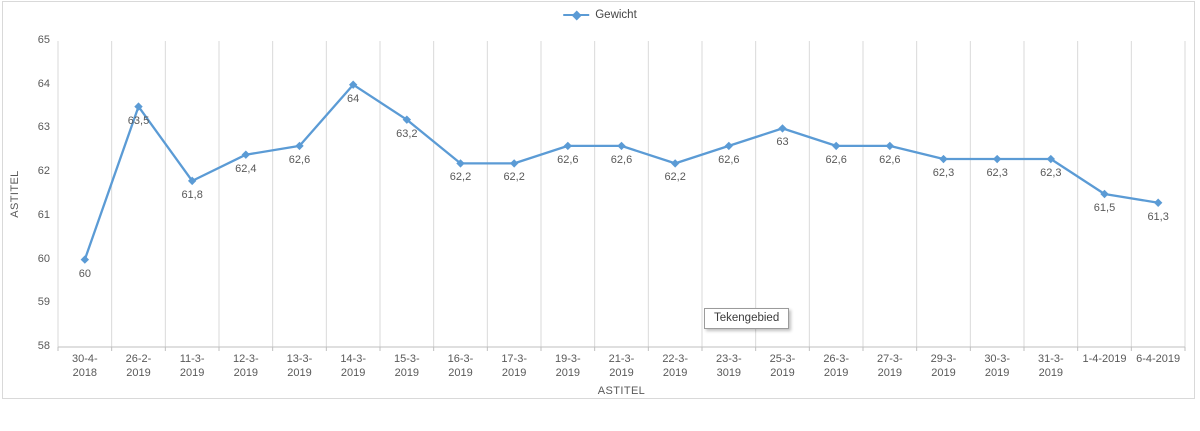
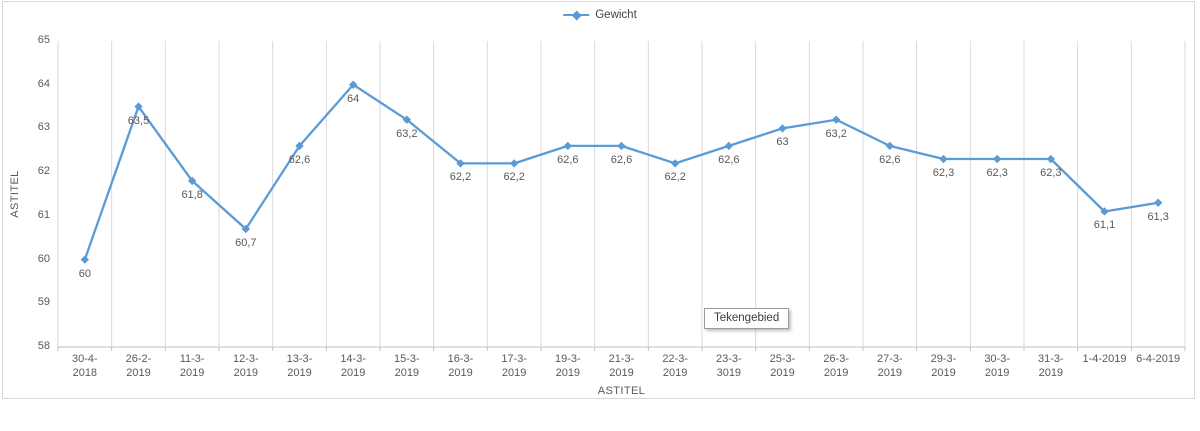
12-3-2019: 62,4 -> 60,7
26-3-2019: 62,6 -> 63,2
1-4-2019: 61,5 -> 61,1
